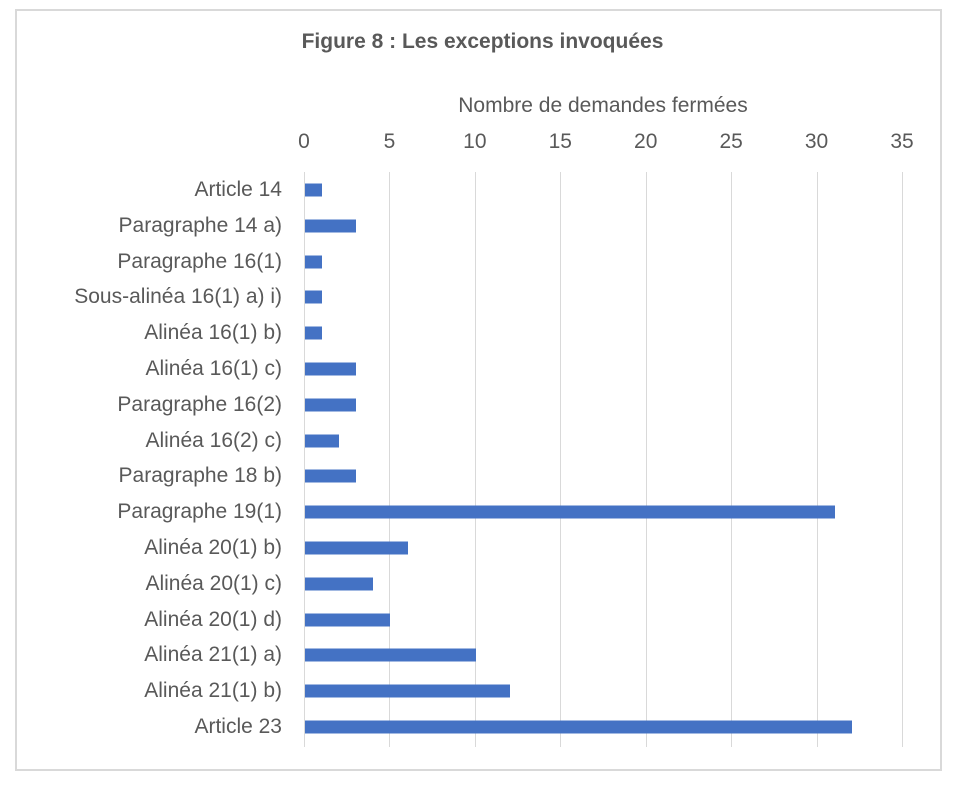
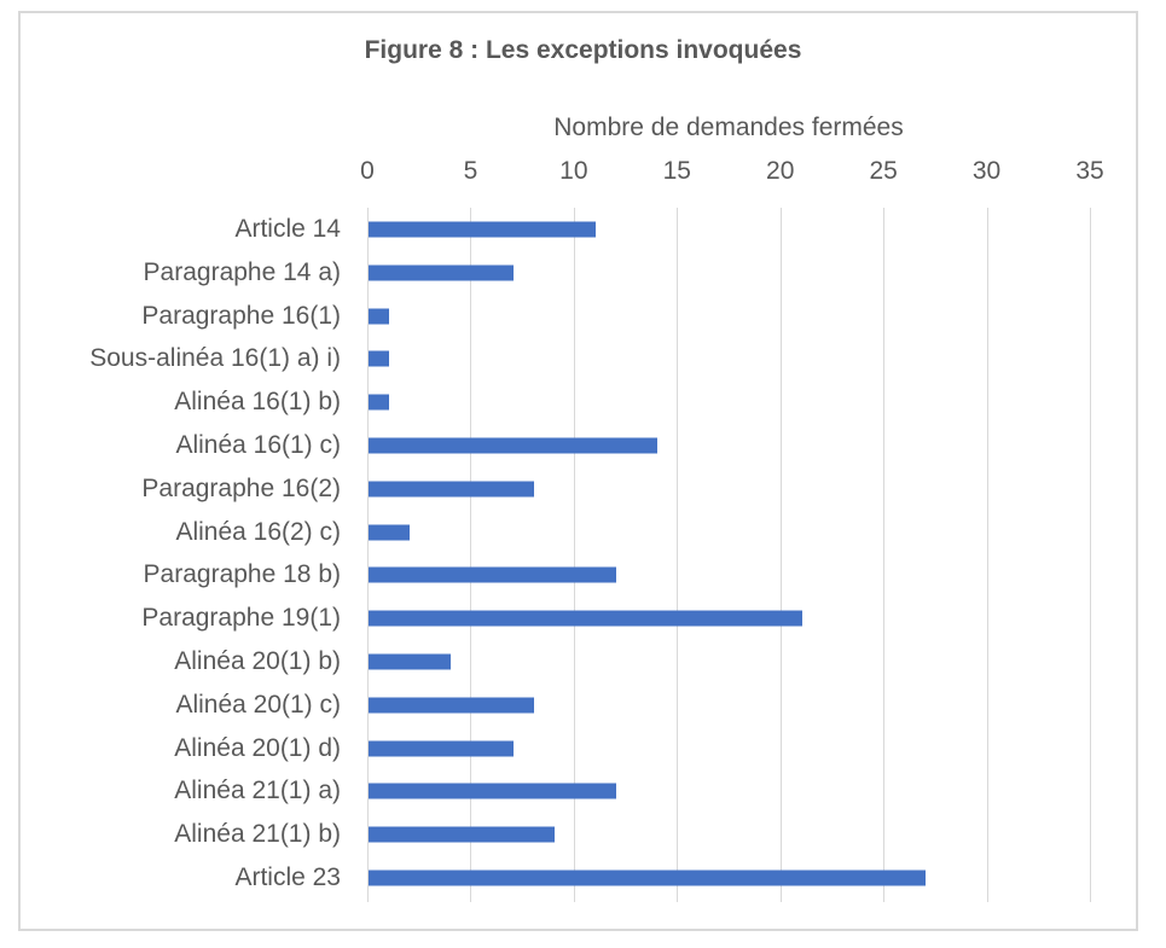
Article 14: 1 -> 11
Paragraphe 14 a): 3 -> 7
Alinéa 16(1) c): 3 -> 14
Paragraphe 16(2): 3 -> 8
Paragraphe 18 b): 3 -> 12
Paragraphe 19(1): 31 -> 21
Alinéa 20(1) b): 6 -> 4
Alinéa 20(1) c): 4 -> 8
Alinéa 20(1) d): 5 -> 7
Alinéa 21(1) a): 10 -> 12
Alinéa 21(1) b): 12 -> 9
Article 23: 32 -> 27
